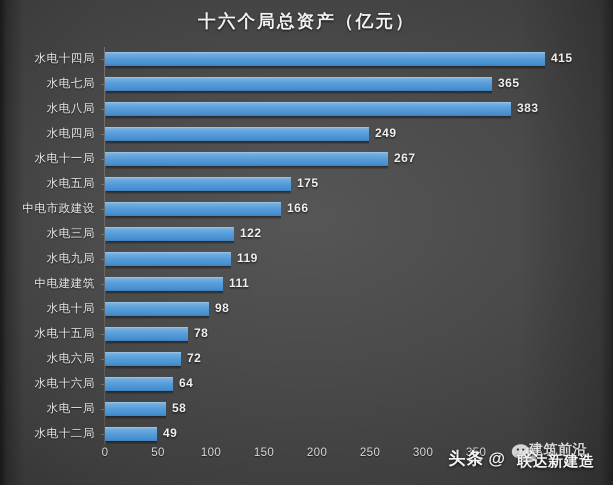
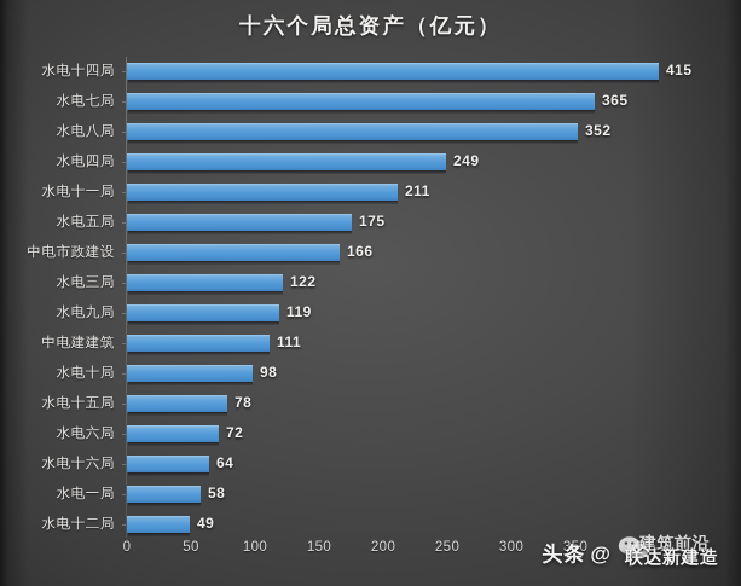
水电八局: 383 -> 352
水电十一局: 267 -> 211
